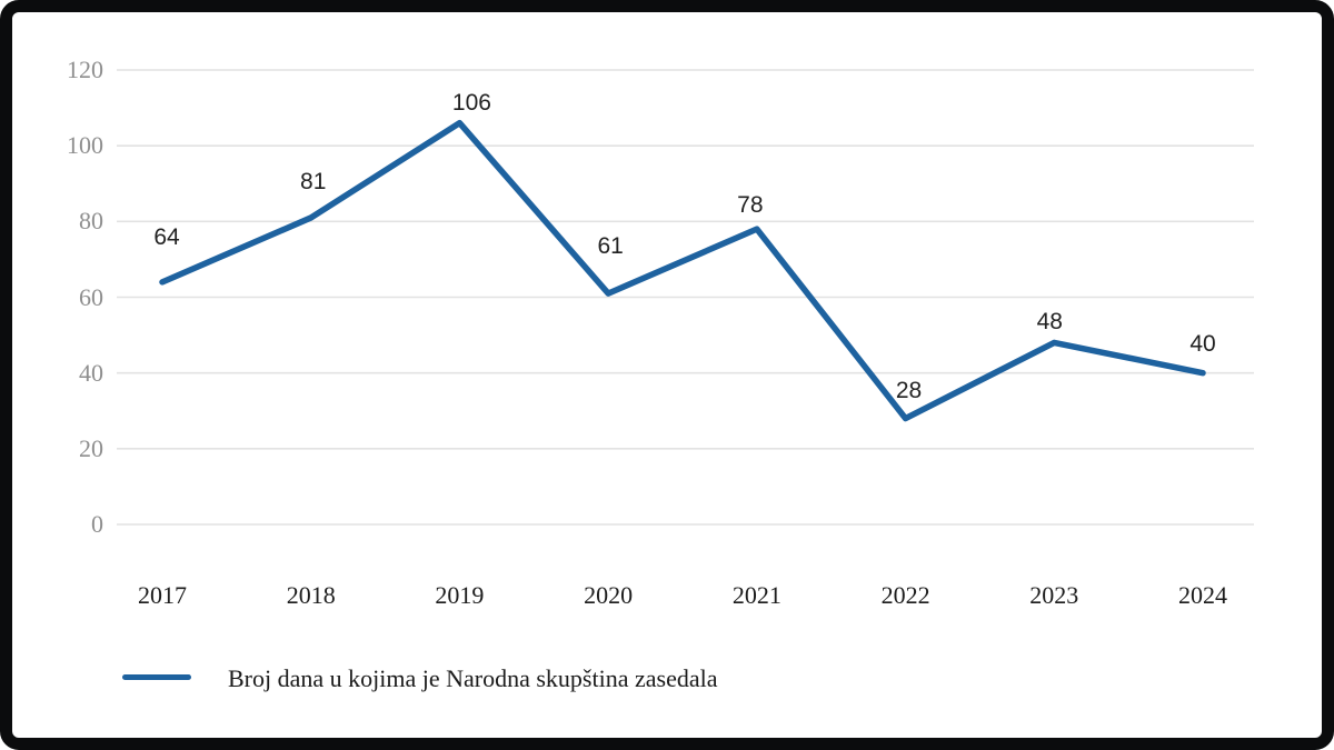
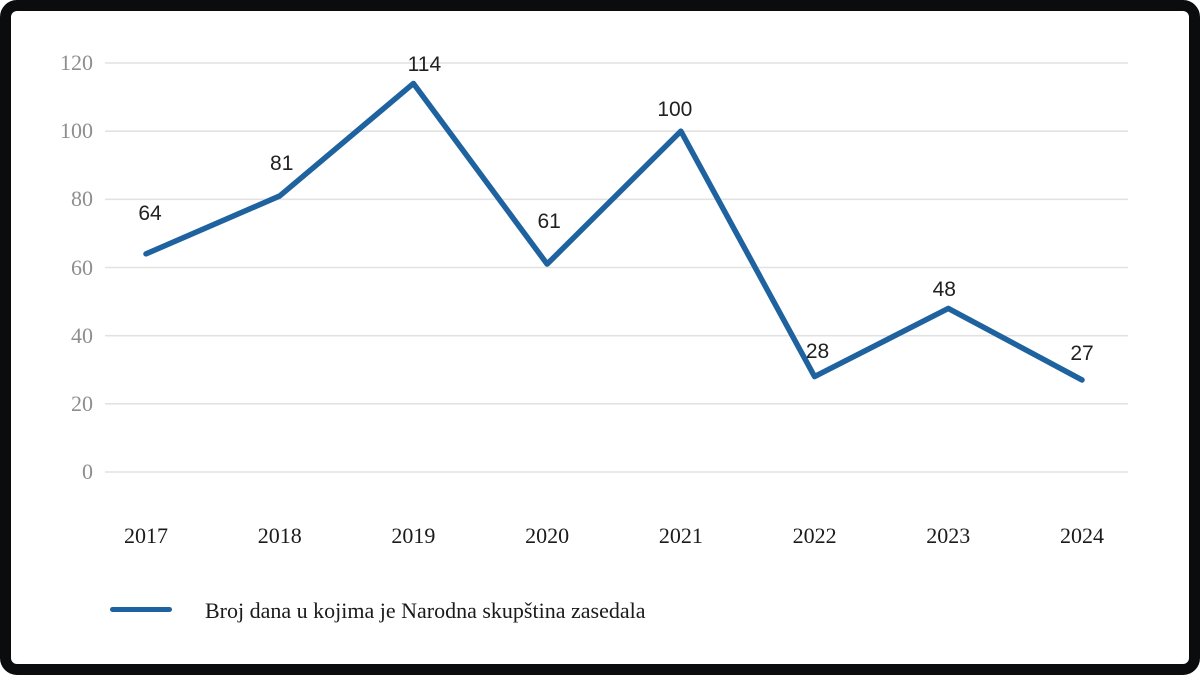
2019: 106 -> 114
2021: 78 -> 100
2024: 40 -> 27
